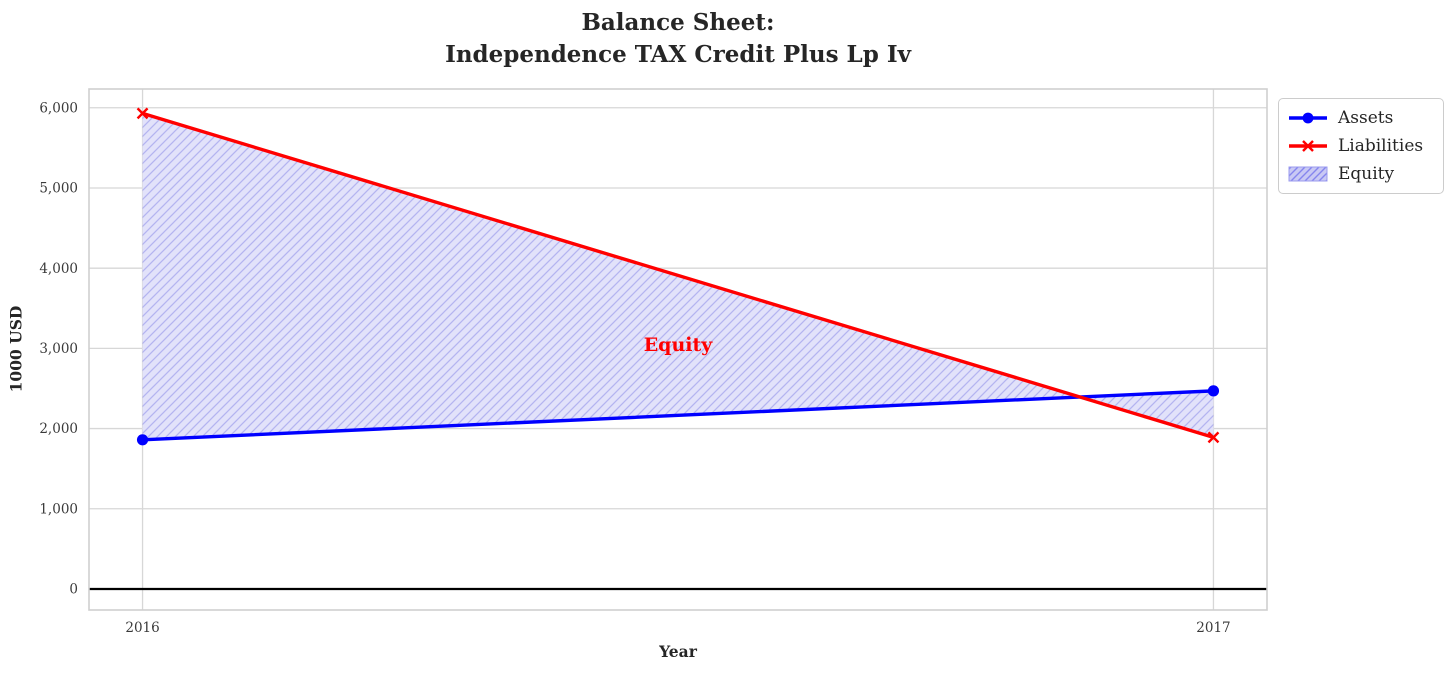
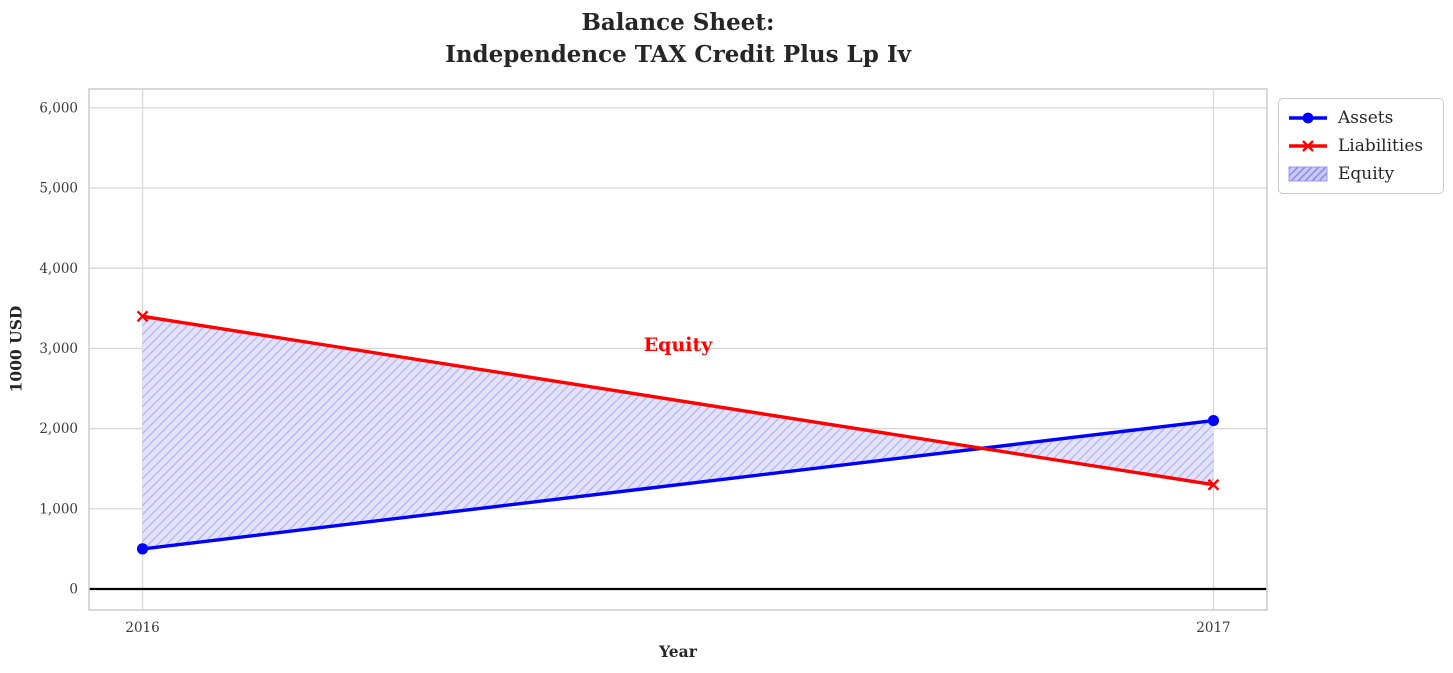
Assets/2016: 1900 -> 500
Liabilities/2016: 5900 -> 3400
Assets/2017: 2500 -> 2100
Liabilities/2017: 1900 -> 1300
